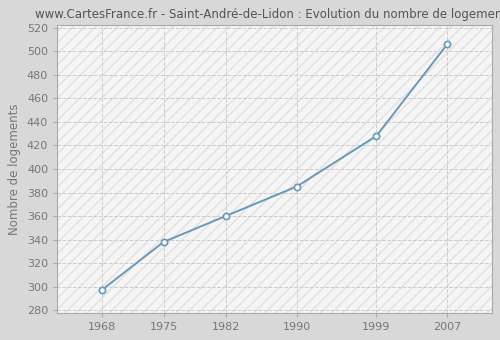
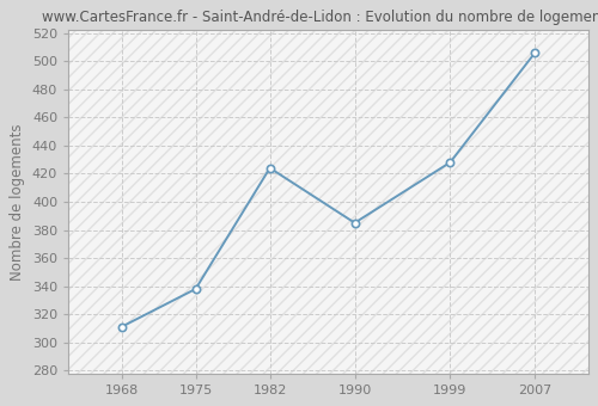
1968: 297 -> 311
1982: 360 -> 424
